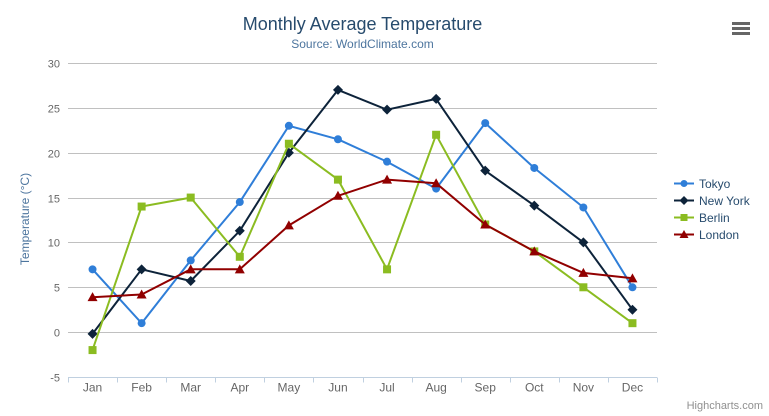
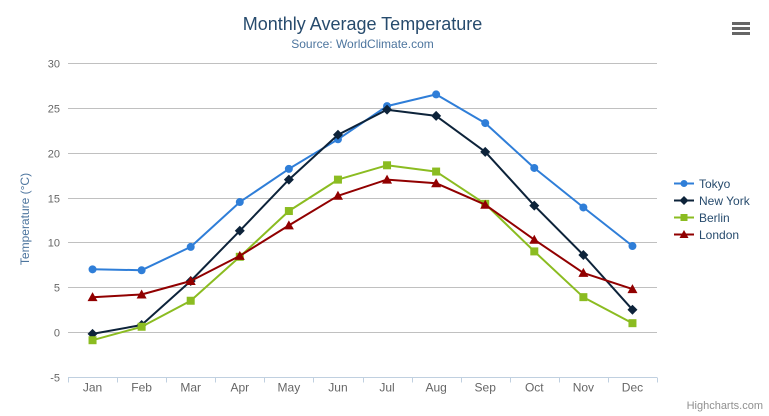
Berlin/Jan: -2 -> -1
Tokyo/Feb: 1 -> 7
New York/Feb: 7 -> 1
Berlin/Feb: 14 -> 1
Tokyo/Mar: 8 -> 10
Berlin/Mar: 15 -> 4
London/Mar: 7 -> 6
London/Apr: 7 -> 8
Tokyo/May: 23 -> 18
New York/May: 20 -> 17
Berlin/May: 21 -> 14
New York/Jun: 27 -> 22
Tokyo/Jul: 19 -> 25
Berlin/Jul: 7 -> 19
Tokyo/Aug: 16 -> 26
New York/Aug: 26 -> 24
Berlin/Aug: 22 -> 18
New York/Sep: 18 -> 20
Berlin/Sep: 12 -> 14
London/Sep: 12 -> 14
London/Oct: 9 -> 10
New York/Nov: 10 -> 9
Berlin/Nov: 5 -> 4
Tokyo/Dec: 5 -> 10
London/Dec: 6 -> 5
